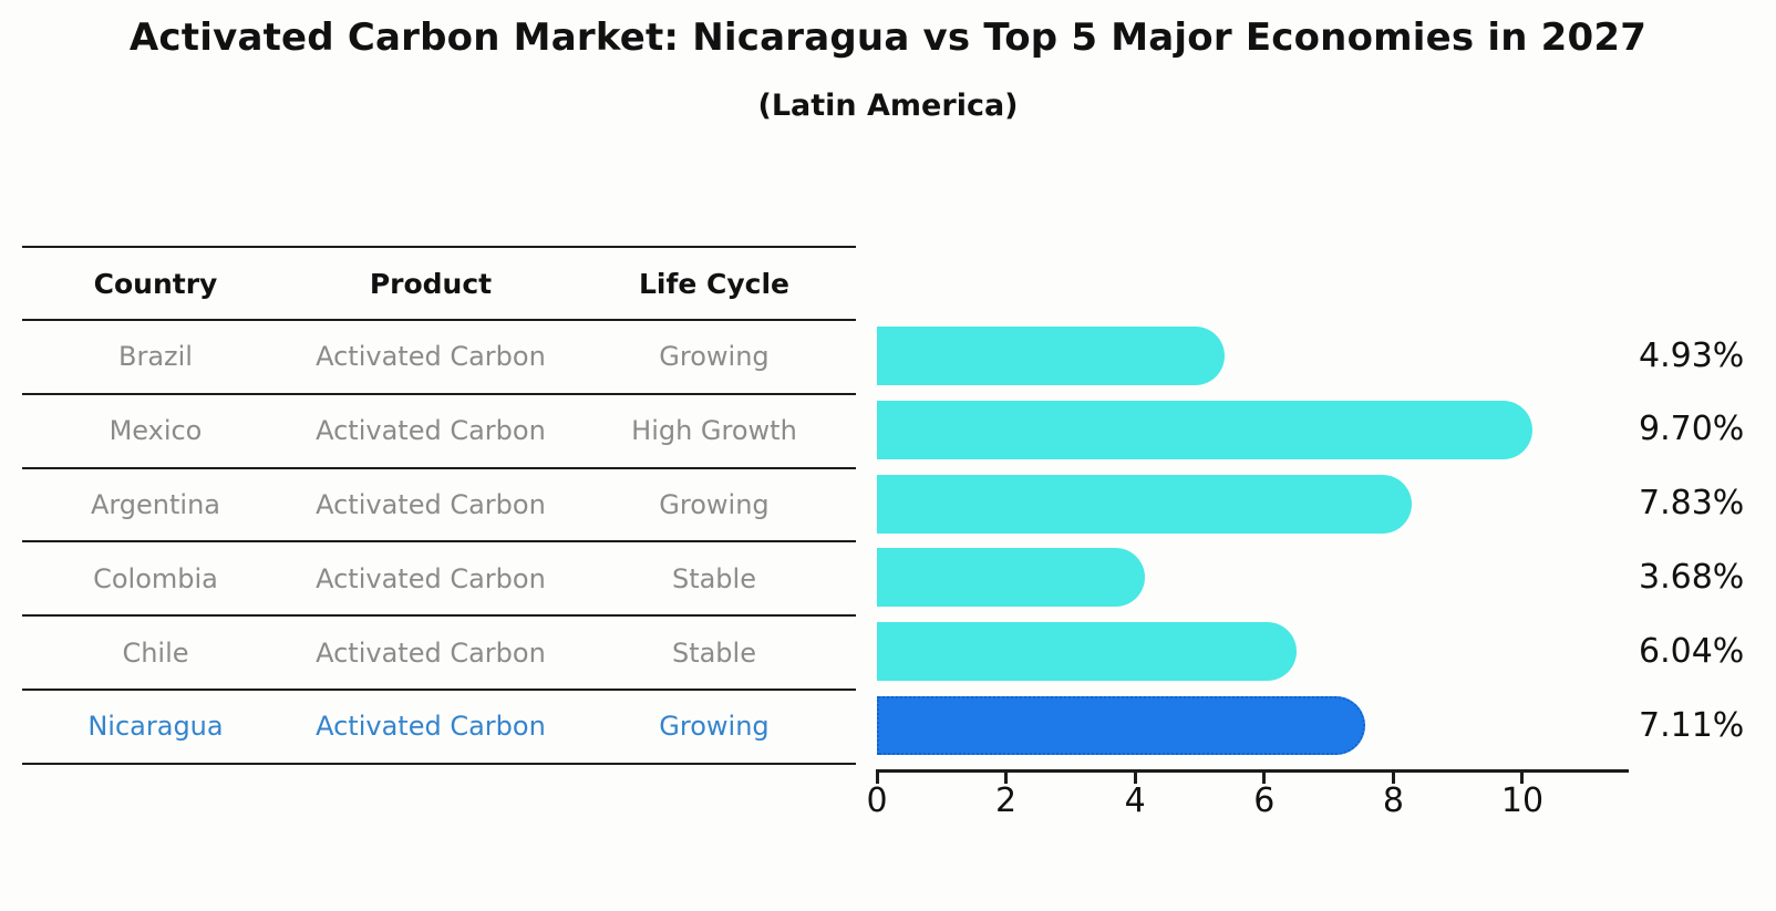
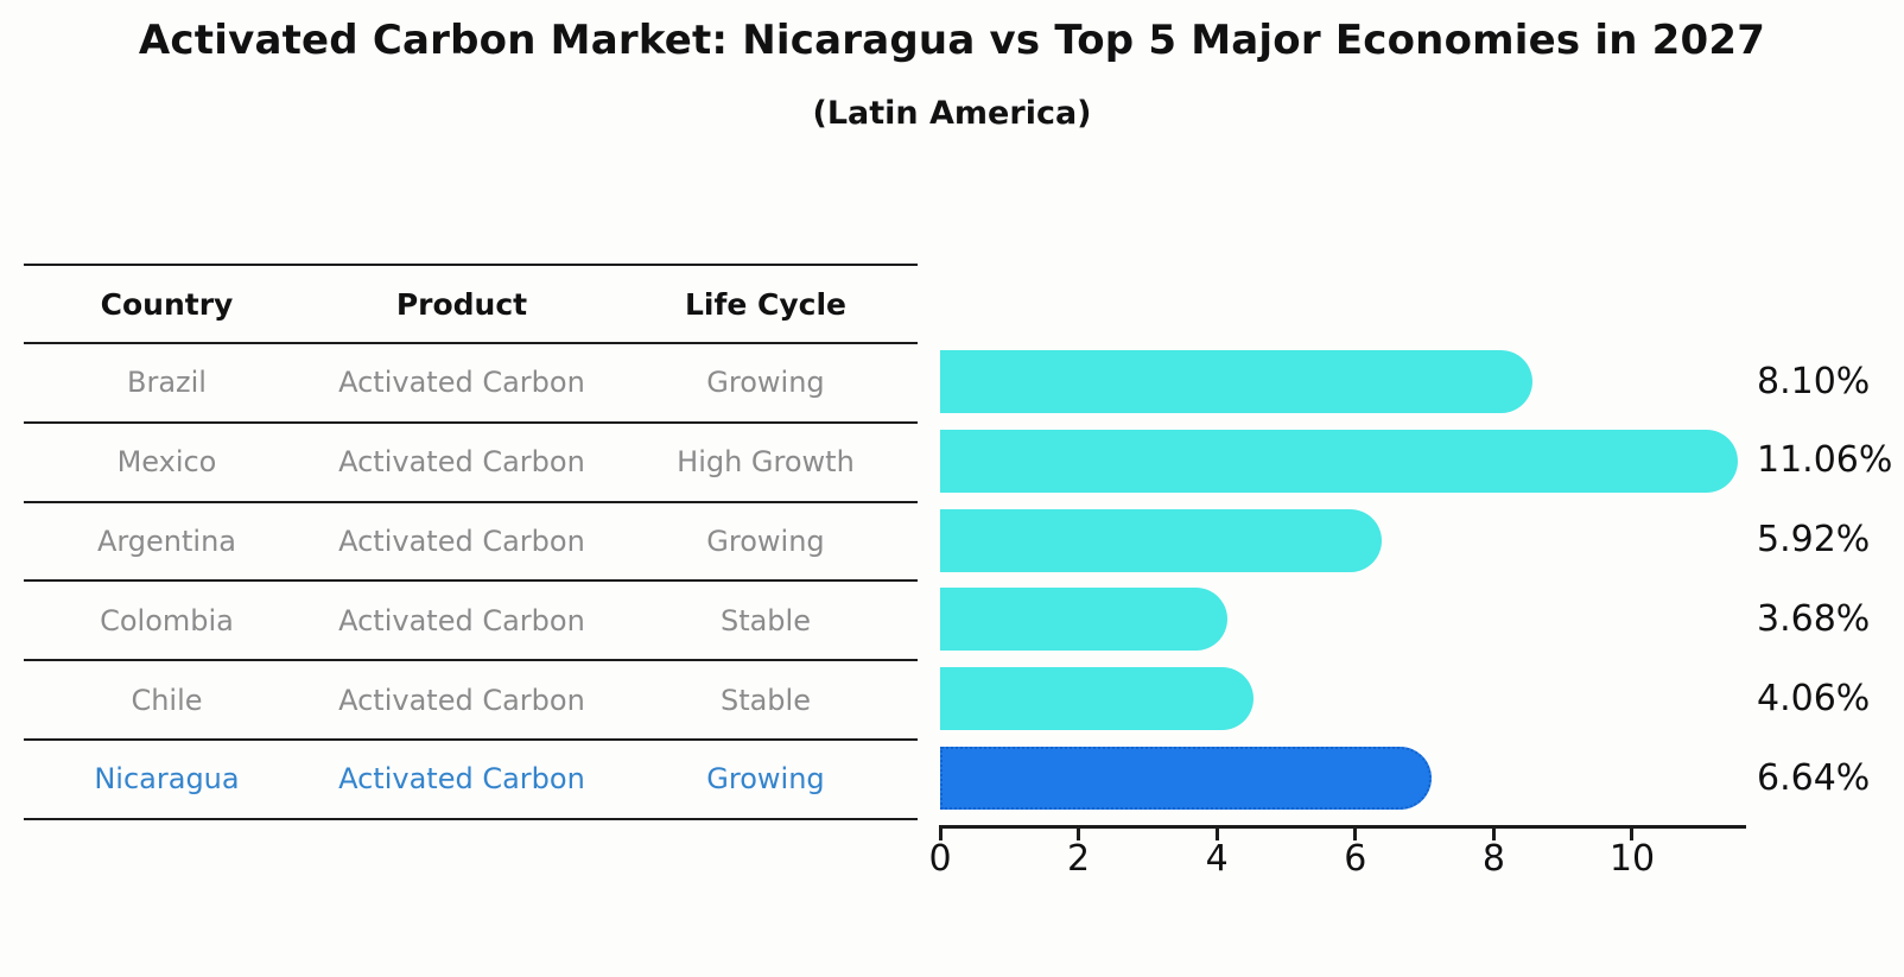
Brazil: 4.93% -> 8.10%
Mexico: 9.70% -> 11.06%
Argentina: 7.83% -> 5.92%
Chile: 6.04% -> 4.06%
Nicaragua: 7.11% -> 6.64%
